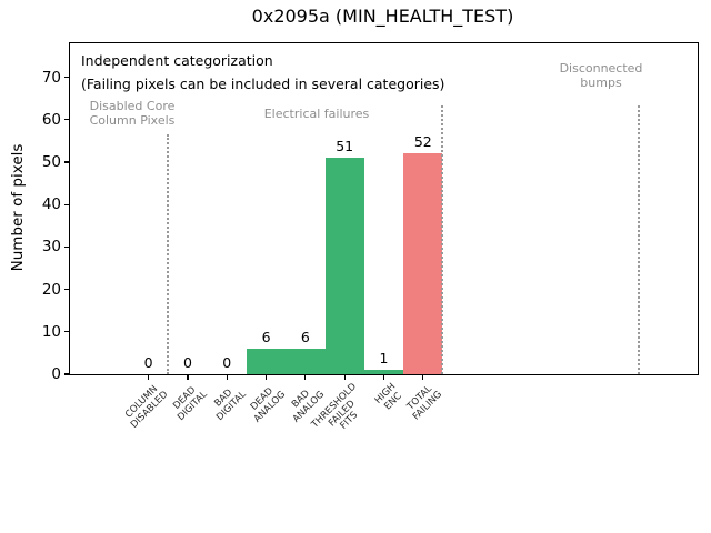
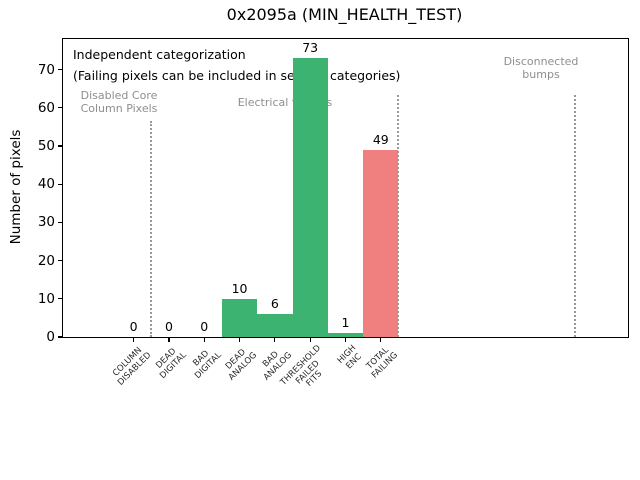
DEAD ANALOG: 6 -> 10
THRESHOLD FAILED FITS: 51 -> 73
TOTAL FAILING: 52 -> 49
